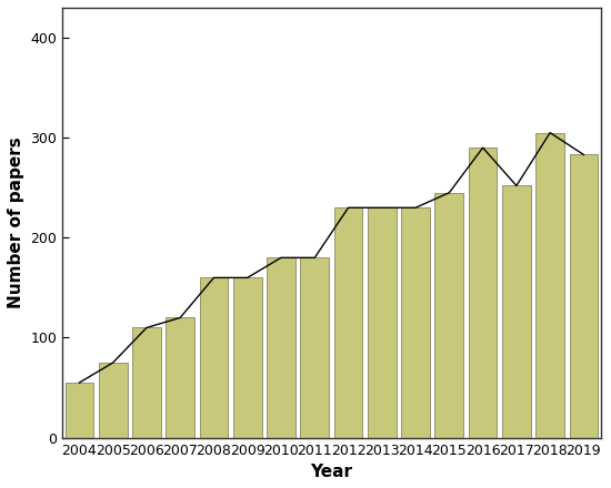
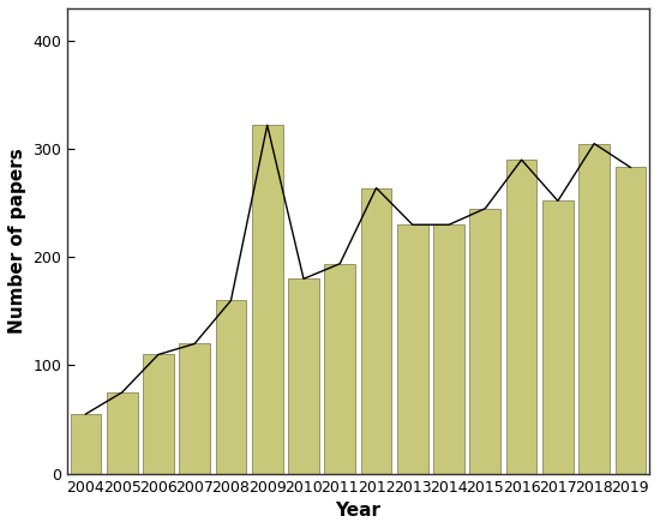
2009: 160 -> 322
2011: 180 -> 194
2012: 230 -> 264
